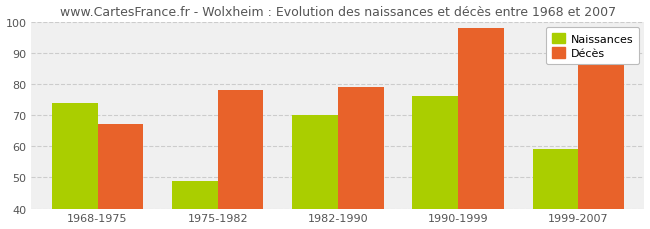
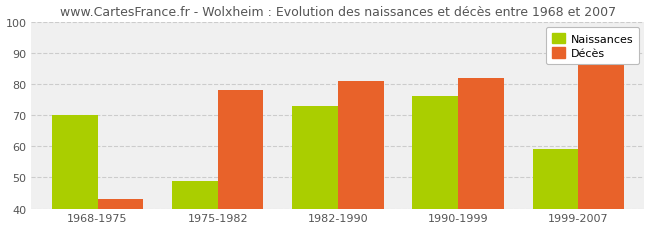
Naissances/1968-1975: 74 -> 70
Décès/1968-1975: 67 -> 43
Naissances/1982-1990: 70 -> 73
Décès/1982-1990: 79 -> 81
Décès/1990-1999: 98 -> 82
